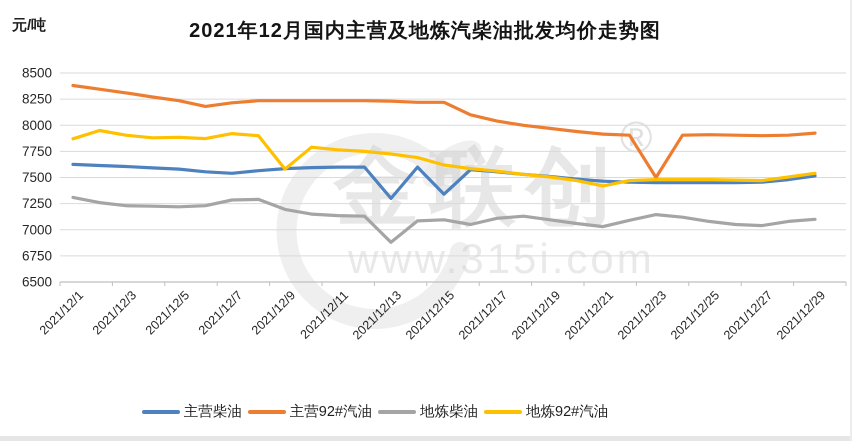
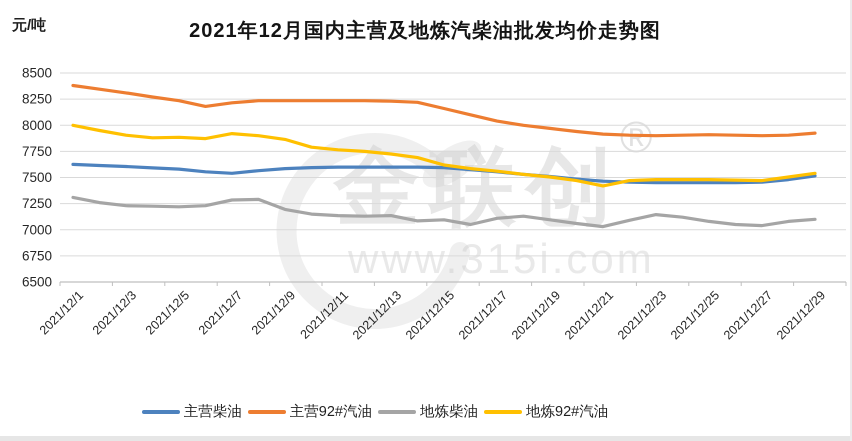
地炼92#汽油/2021/12/1: 7870 -> 8000
地炼92#汽油/2021/12/9: 7580 -> 7860
主营柴油/2021/12/13: 7300 -> 7600
地炼柴油/2021/12/13: 6880 -> 7140
主营柴油/2021/12/15: 7340 -> 7600
主营92#汽油/2021/12/15: 8220 -> 8160
主营92#汽油/2021/12/23: 7500 -> 7900
